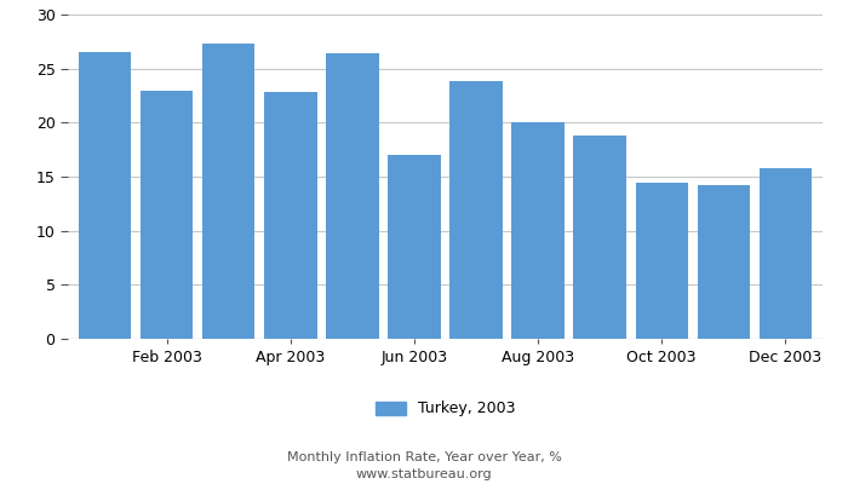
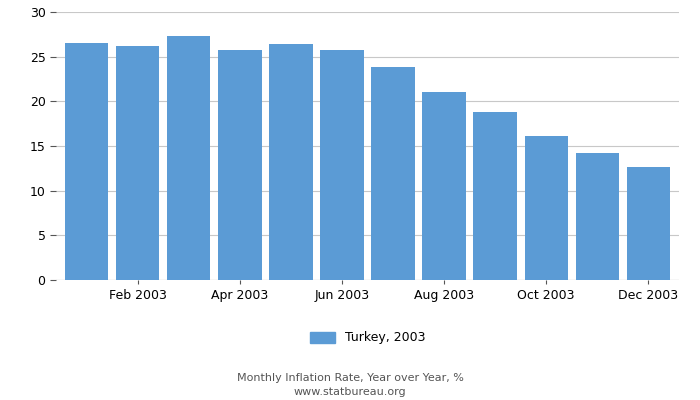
Feb 2003: 23.0 -> 26.2
Apr 2003: 22.8 -> 25.8
Jun 2003: 17.0 -> 25.7
Aug 2003: 20.0 -> 21.1
Oct 2003: 14.4 -> 16.1
Dec 2003: 15.8 -> 12.6
